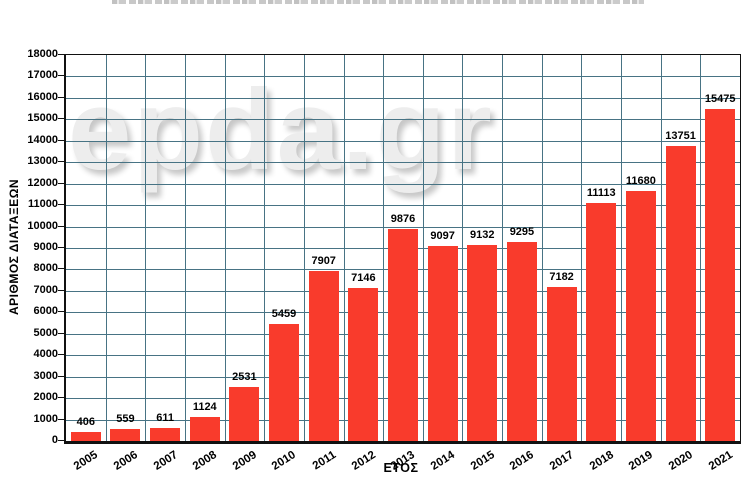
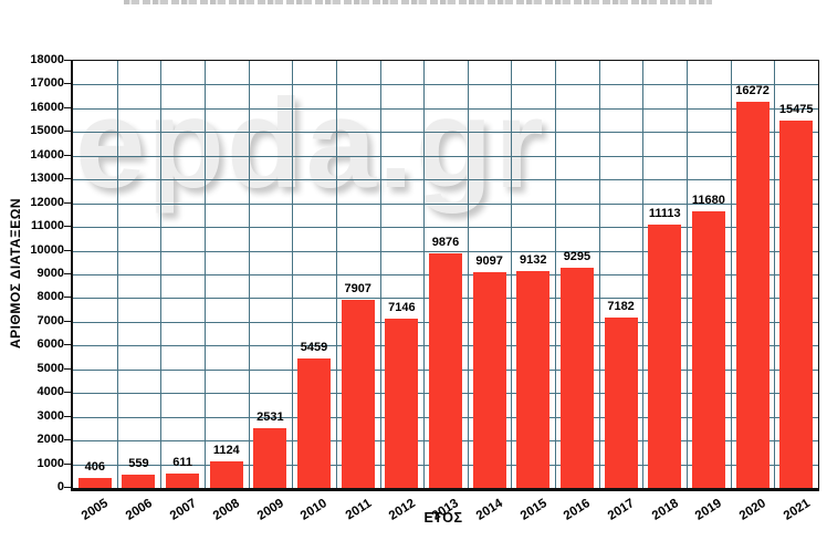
2020: 13751 -> 16272
